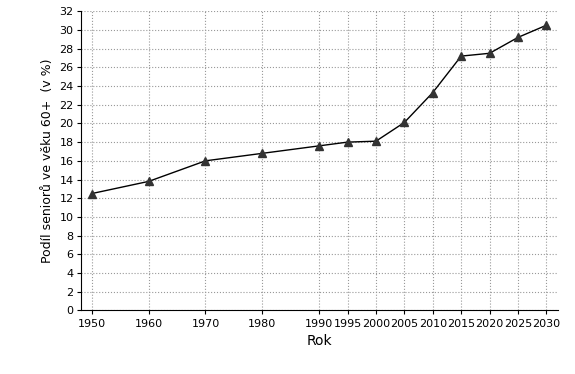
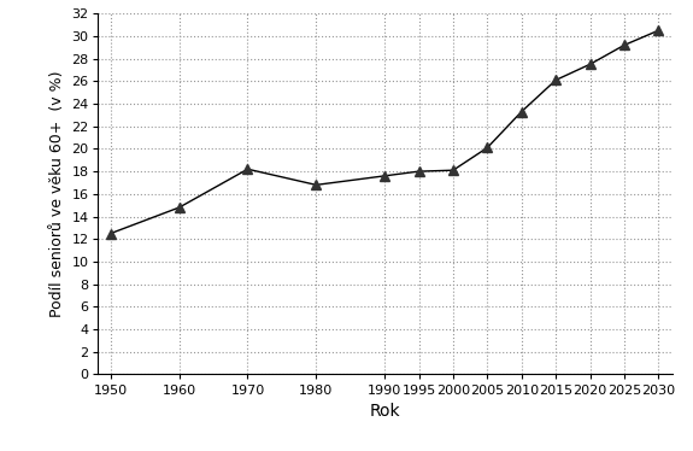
1960: 13.8 -> 14.8
1970: 16.0 -> 18.2
2015: 27.2 -> 26.1
